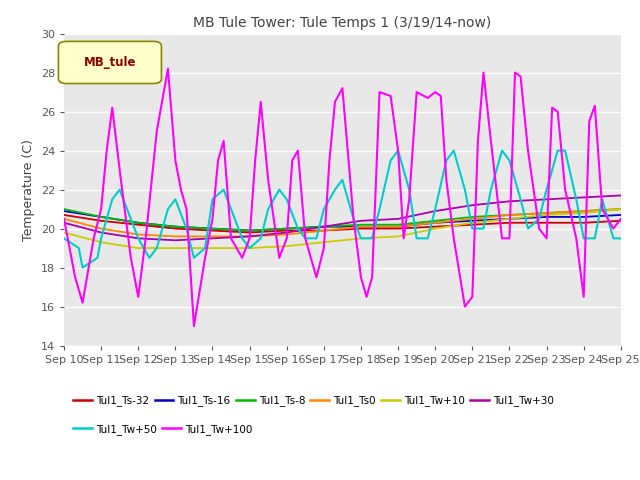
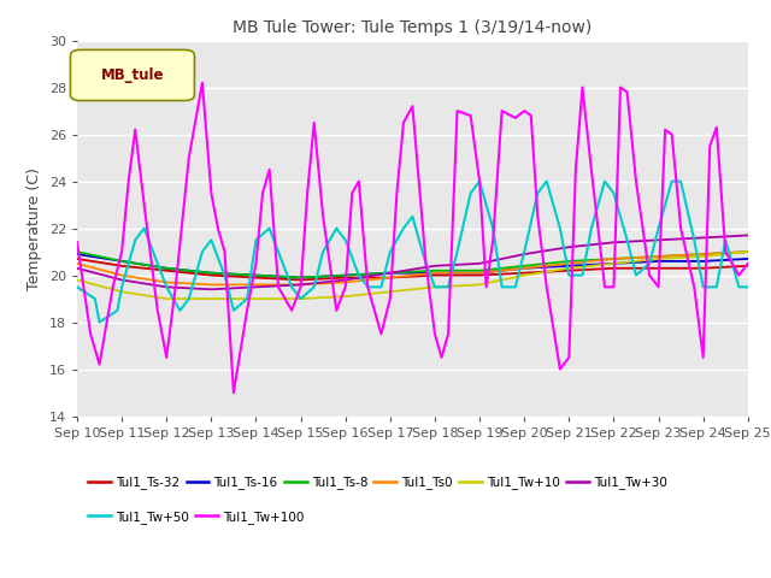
Tul1_Tw+100/Sep 10: 20.5 -> 21.4
